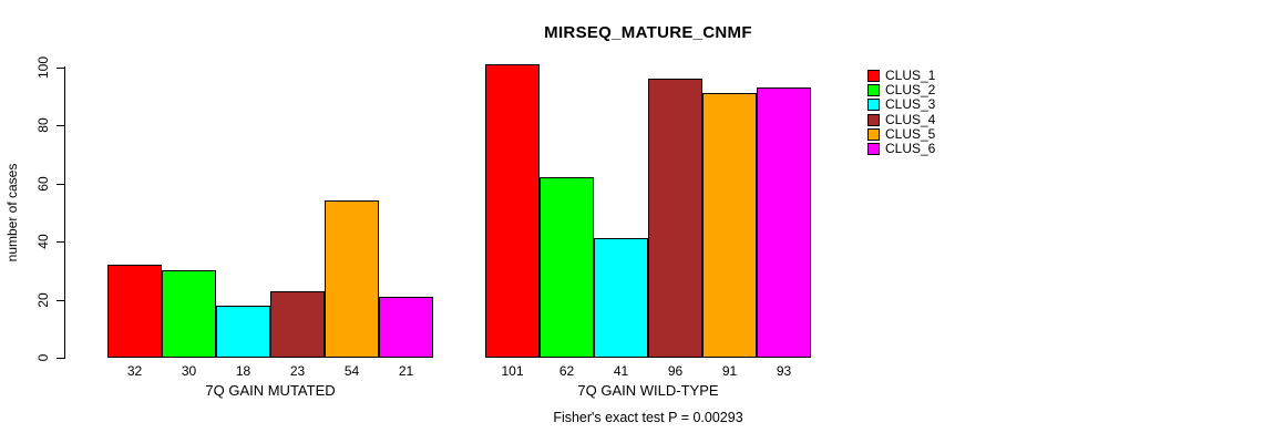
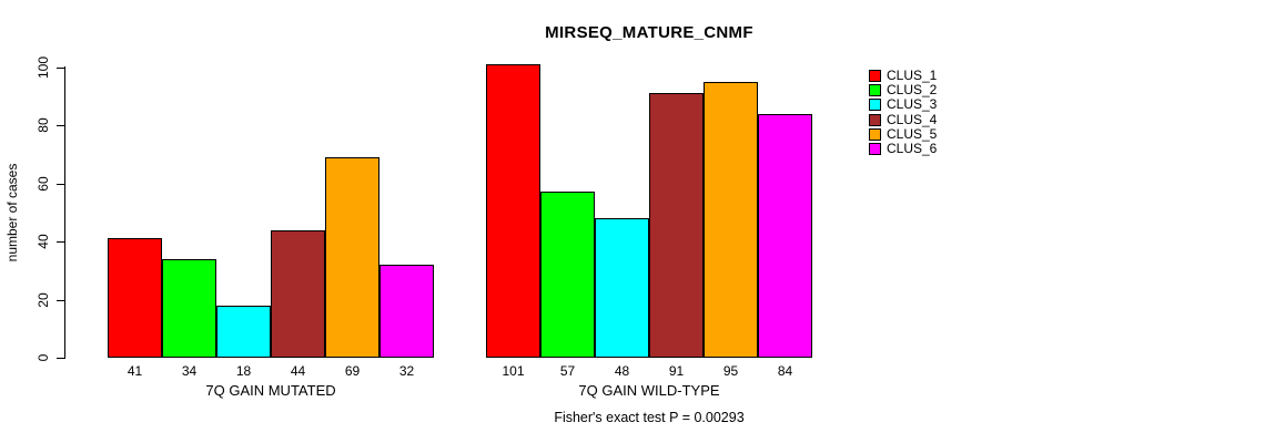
CLUS_1/7Q GAIN MUTATED: 32 -> 41
CLUS_2/7Q GAIN MUTATED: 30 -> 34
CLUS_4/7Q GAIN MUTATED: 23 -> 44
CLUS_5/7Q GAIN MUTATED: 54 -> 69
CLUS_6/7Q GAIN MUTATED: 21 -> 32
CLUS_2/7Q GAIN WILD-TYPE: 62 -> 57
CLUS_3/7Q GAIN WILD-TYPE: 41 -> 48
CLUS_4/7Q GAIN WILD-TYPE: 96 -> 91
CLUS_5/7Q GAIN WILD-TYPE: 91 -> 95
CLUS_6/7Q GAIN WILD-TYPE: 93 -> 84
